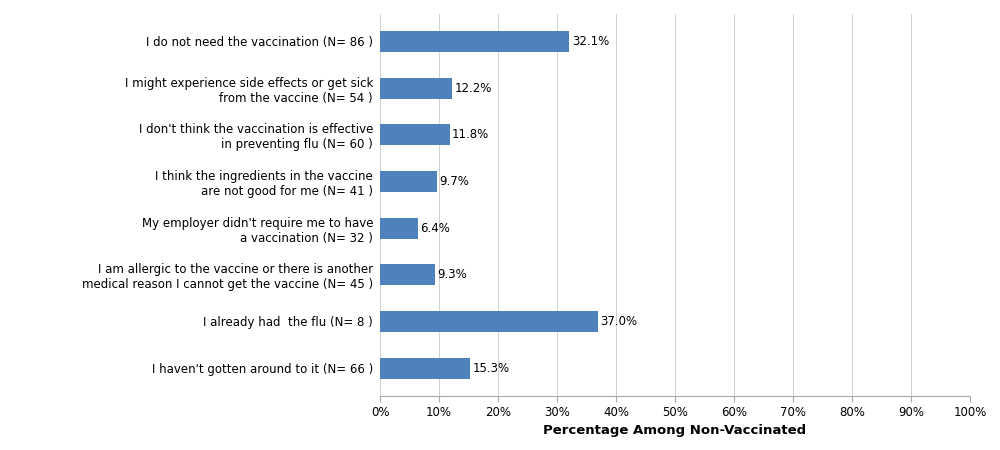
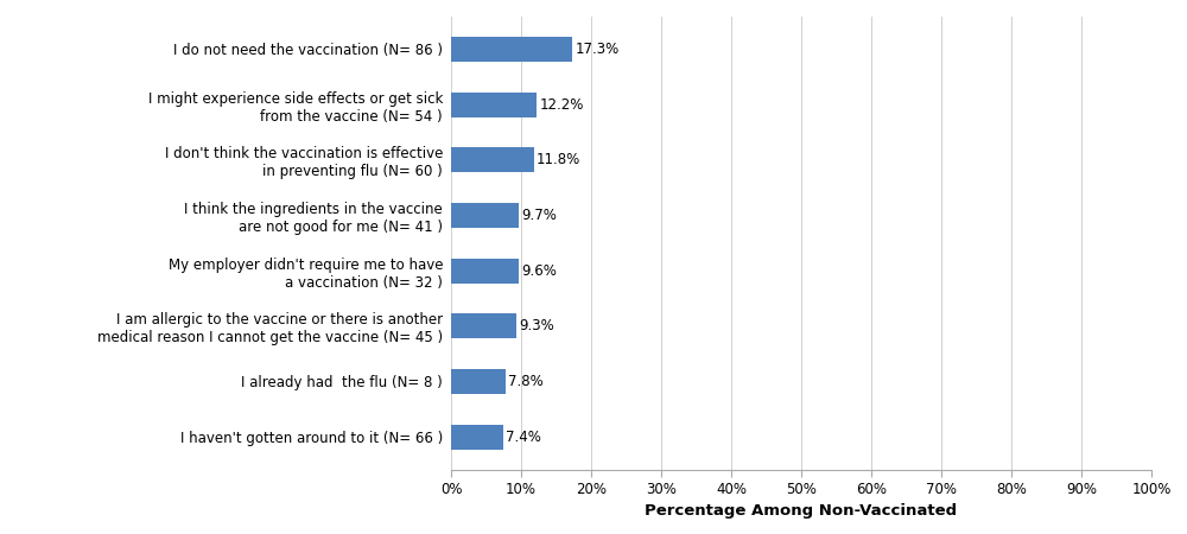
I do not need the vaccination (N= 86 ): 32.1% -> 17.3%
My employer didn't require me to have a vaccination (N= 32 ): 6.4% -> 9.6%
I already had the flu (N= 8 ): 37.0% -> 7.8%
I haven't gotten around to it (N= 66 ): 15.3% -> 7.4%
